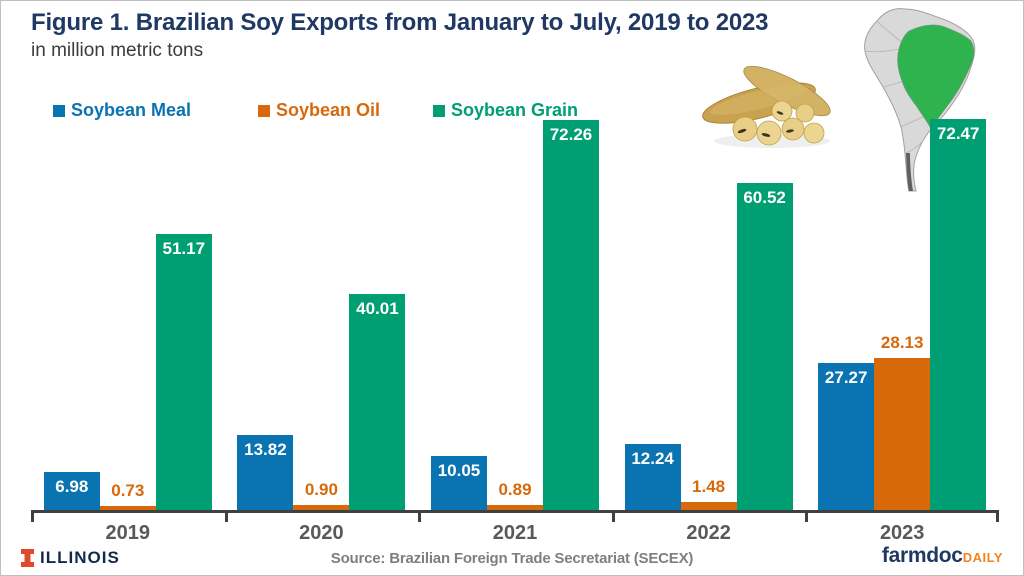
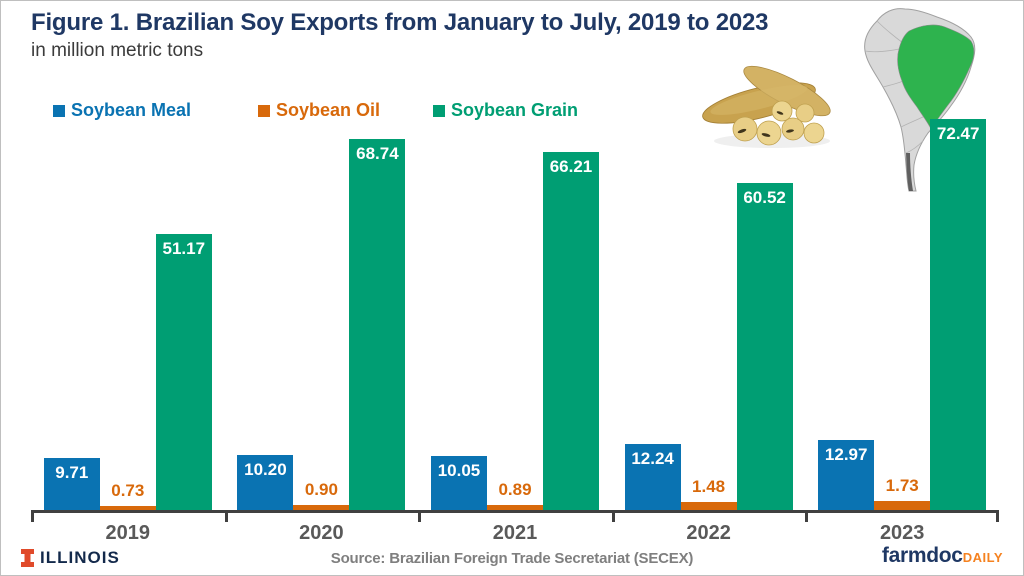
Soybean Meal/2019: 6.98 -> 9.71
Soybean Meal/2020: 13.82 -> 10.20
Soybean Grain/2020: 40.01 -> 68.74
Soybean Grain/2021: 72.26 -> 66.21
Soybean Meal/2023: 27.27 -> 12.97
Soybean Oil/2023: 28.13 -> 1.73
